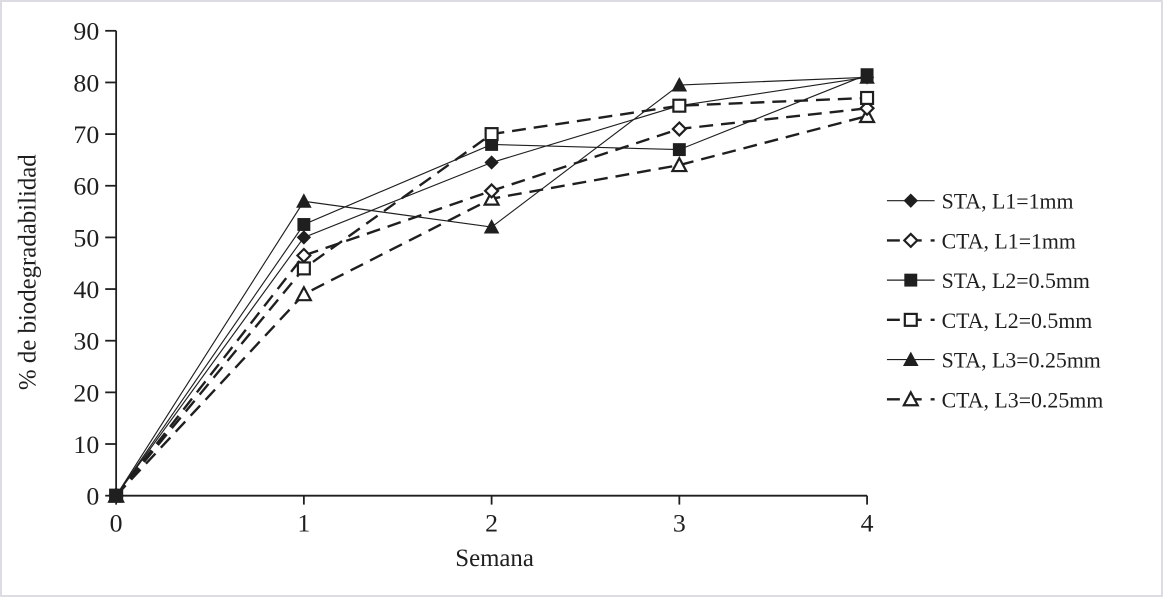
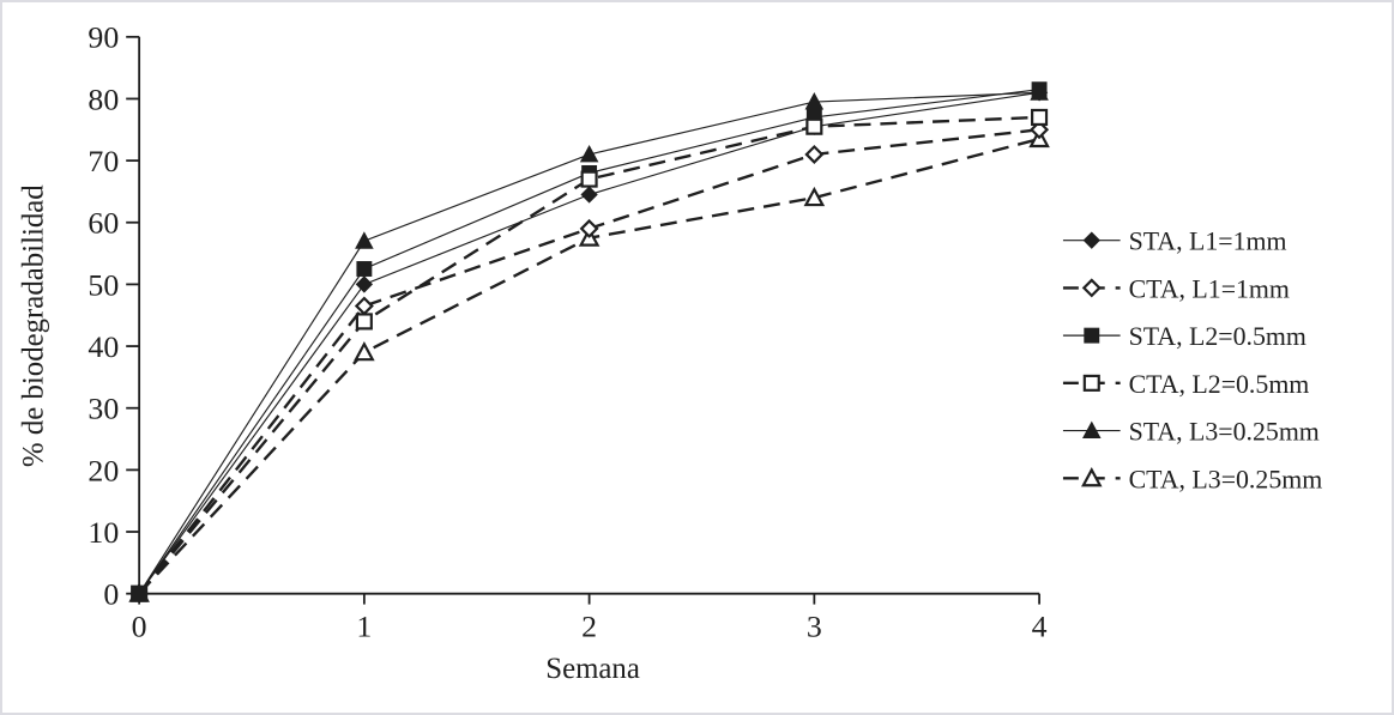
CTA, L2=0.5mm/2: 70 -> 67
STA, L3=0.25mm/2: 52 -> 71
STA, L2=0.5mm/3: 67 -> 77
